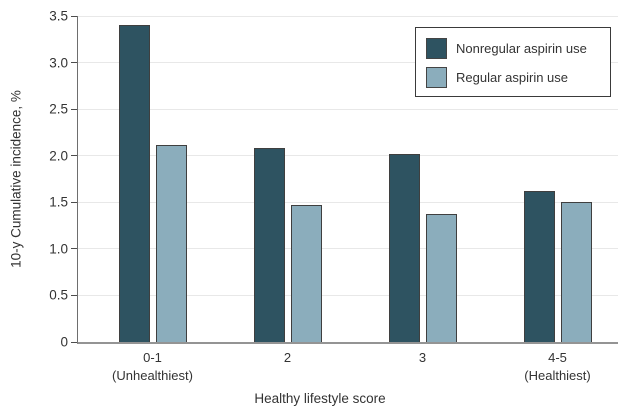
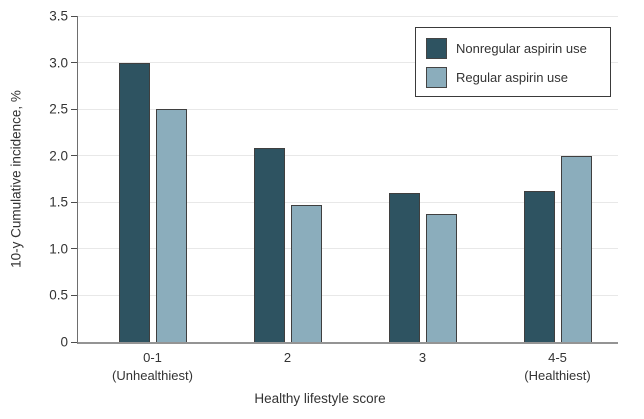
Nonregular aspirin use/0-1: 3.4 -> 3.0
Regular aspirin use/0-1: 2.1 -> 2.5
Nonregular aspirin use/3: 2.0 -> 1.6
Regular aspirin use/4-5: 1.5 -> 2.0
